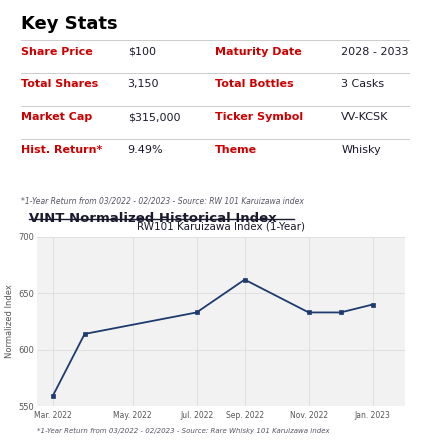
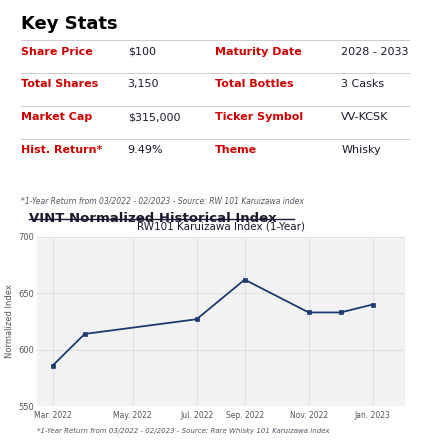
Mar. 2022: 559 -> 586
Jul. 2022: 633 -> 627
